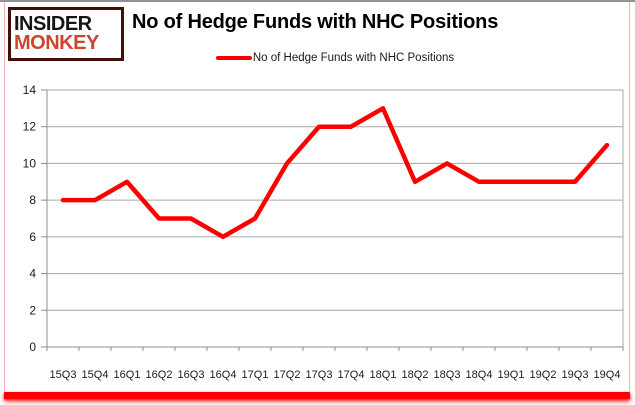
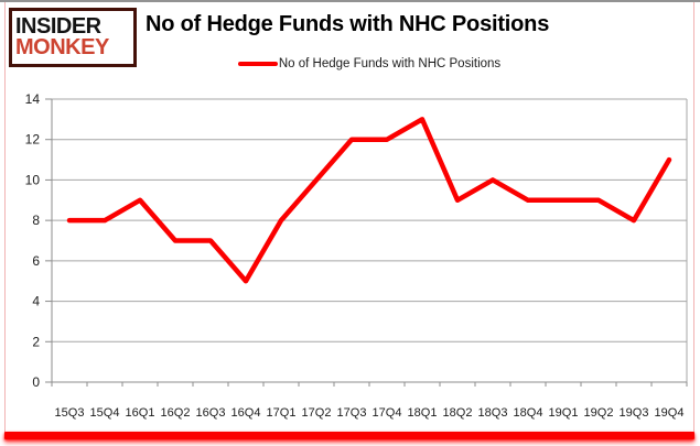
16Q4: 6 -> 5
17Q1: 7 -> 8
19Q3: 9 -> 8
